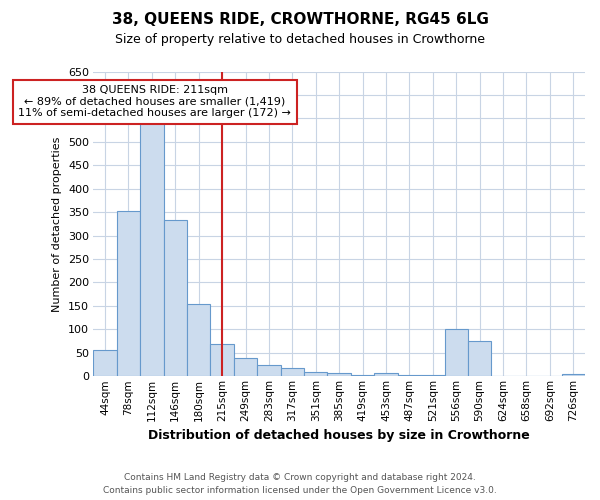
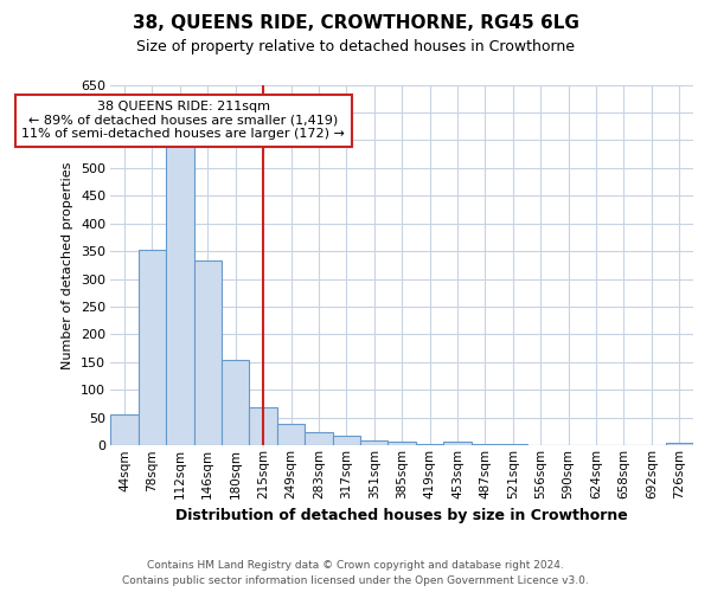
556sqm: 100 -> 1
590sqm: 75 -> 1
